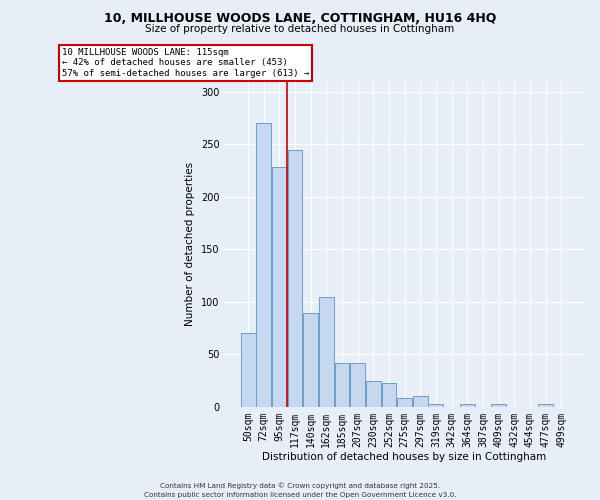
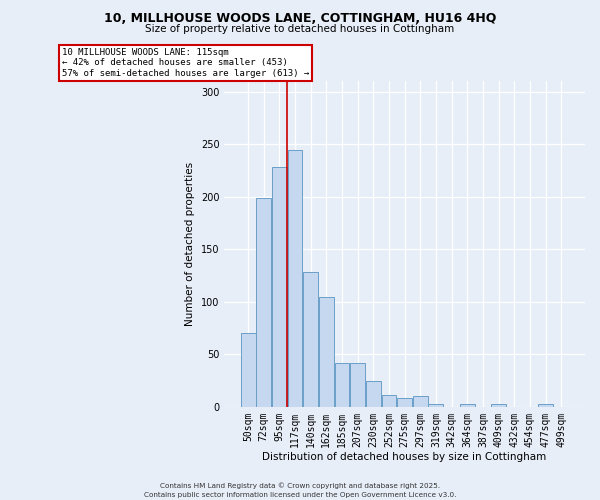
72sqm: 270 -> 199
140sqm: 89 -> 128
252sqm: 23 -> 11
